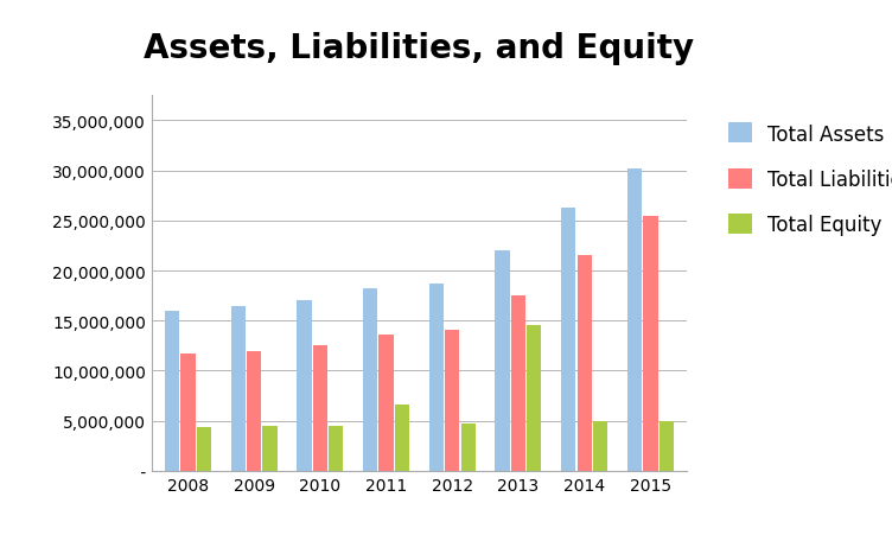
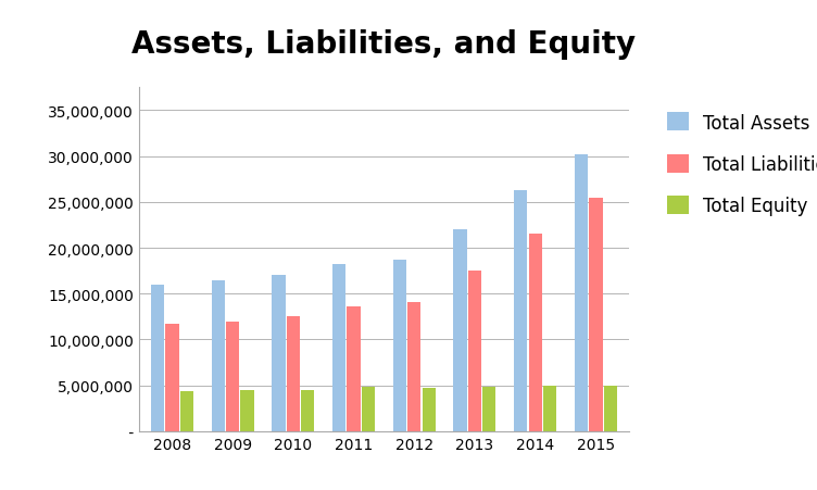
Total Equity/2011: 6,600,000 -> 4,800,000
Total Equity/2013: 14,600,000 -> 4,800,000
